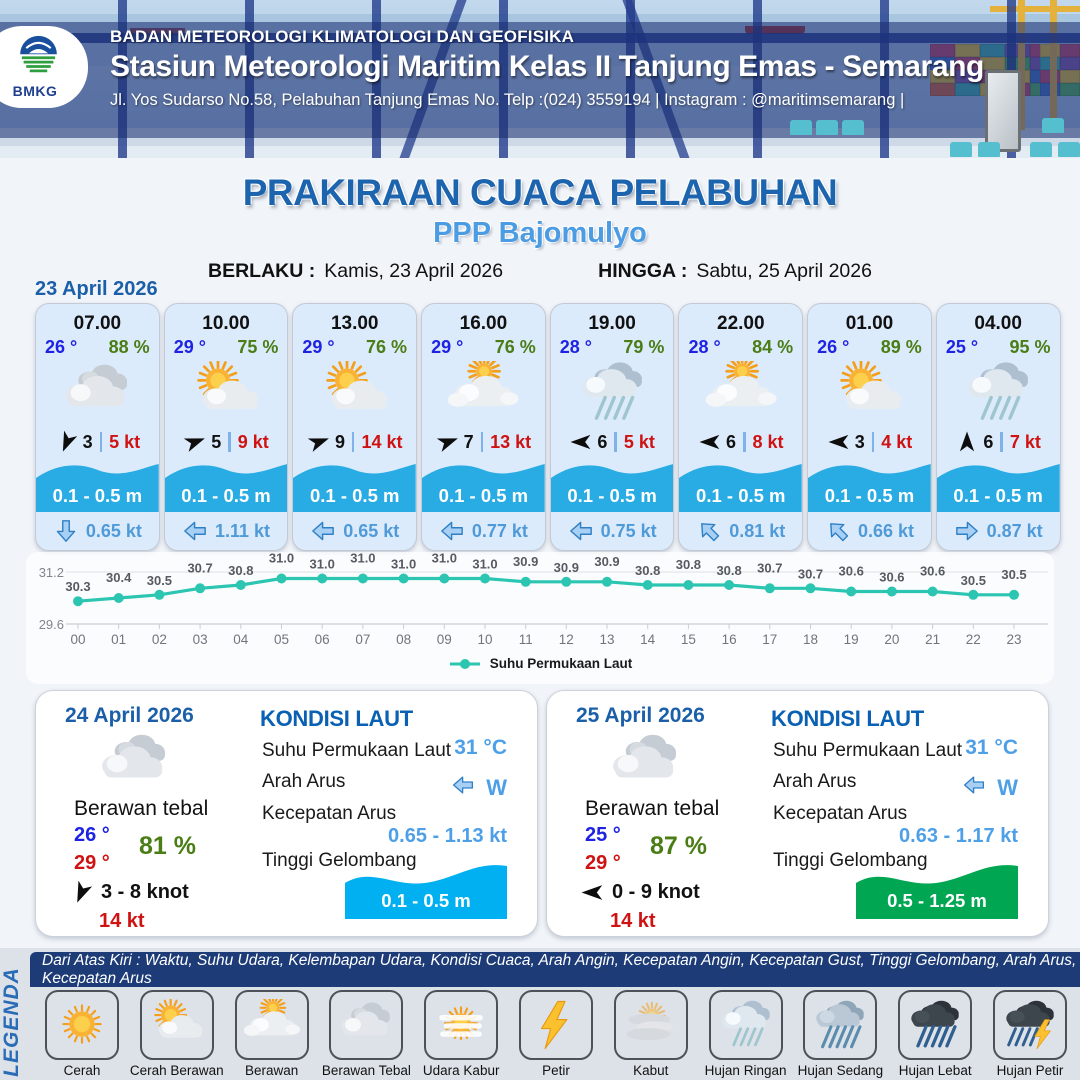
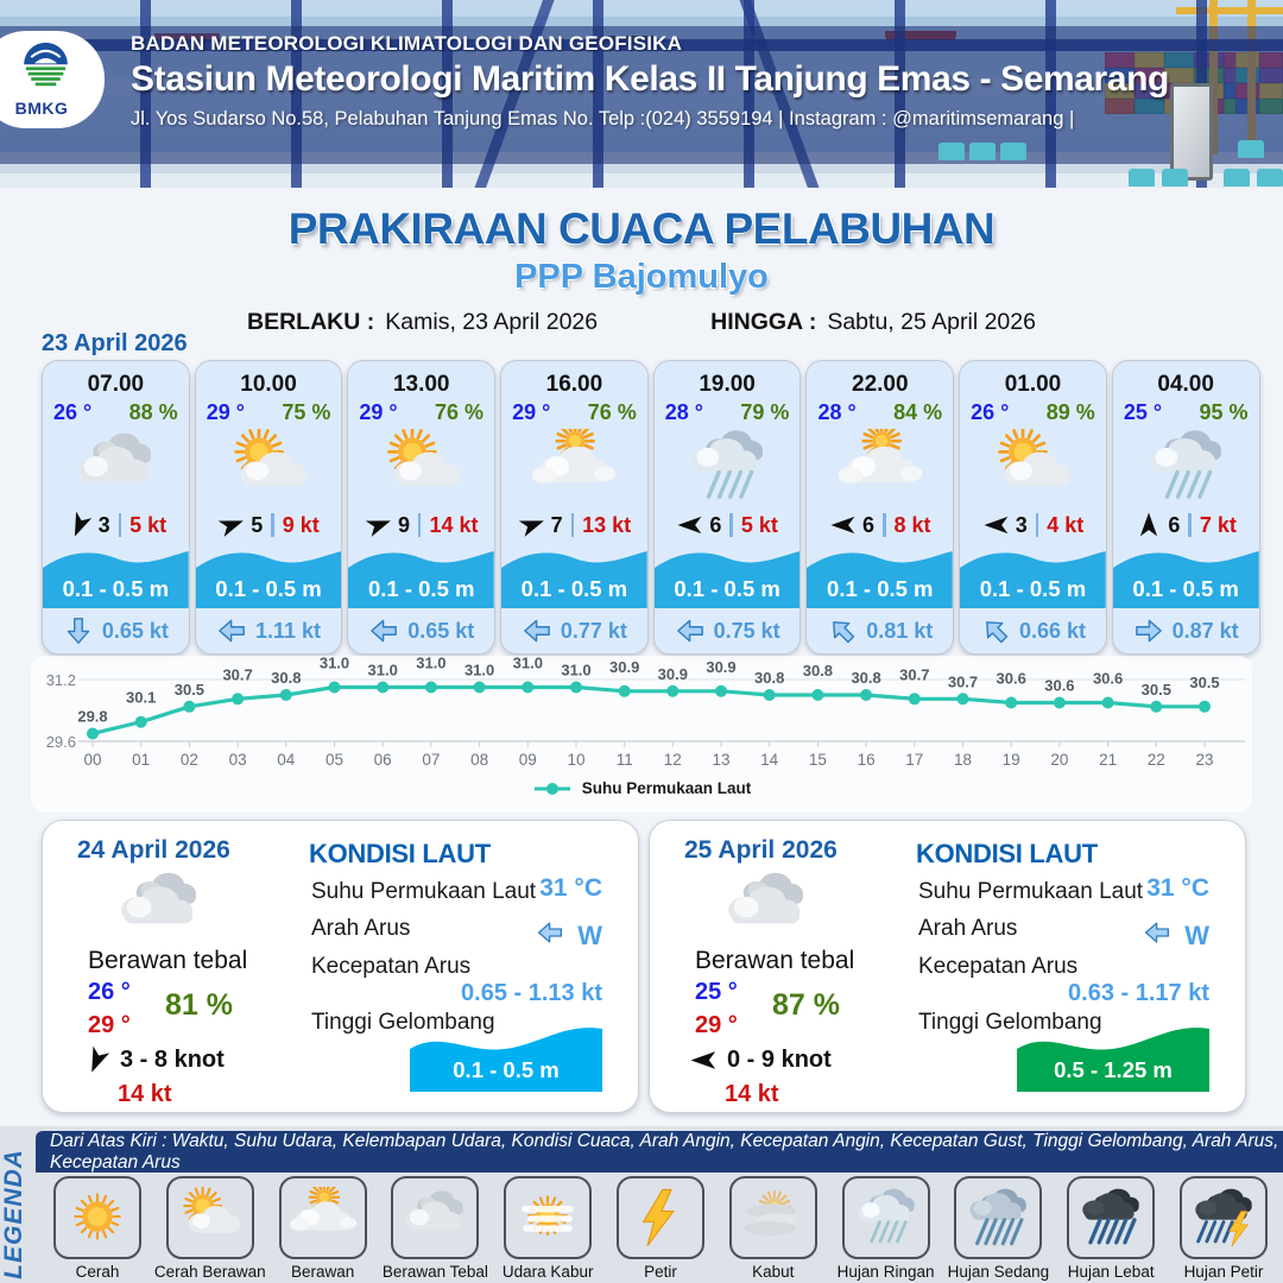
00: 30.3 -> 29.8
01: 30.4 -> 30.1
